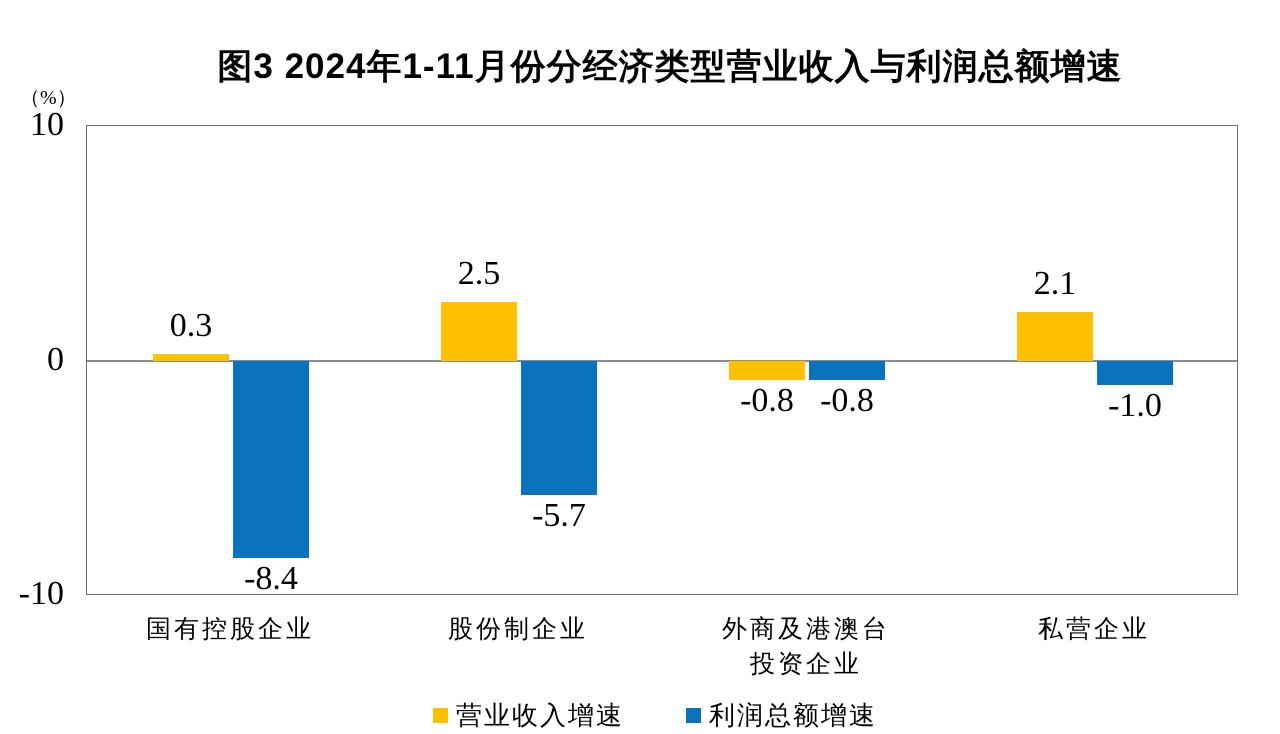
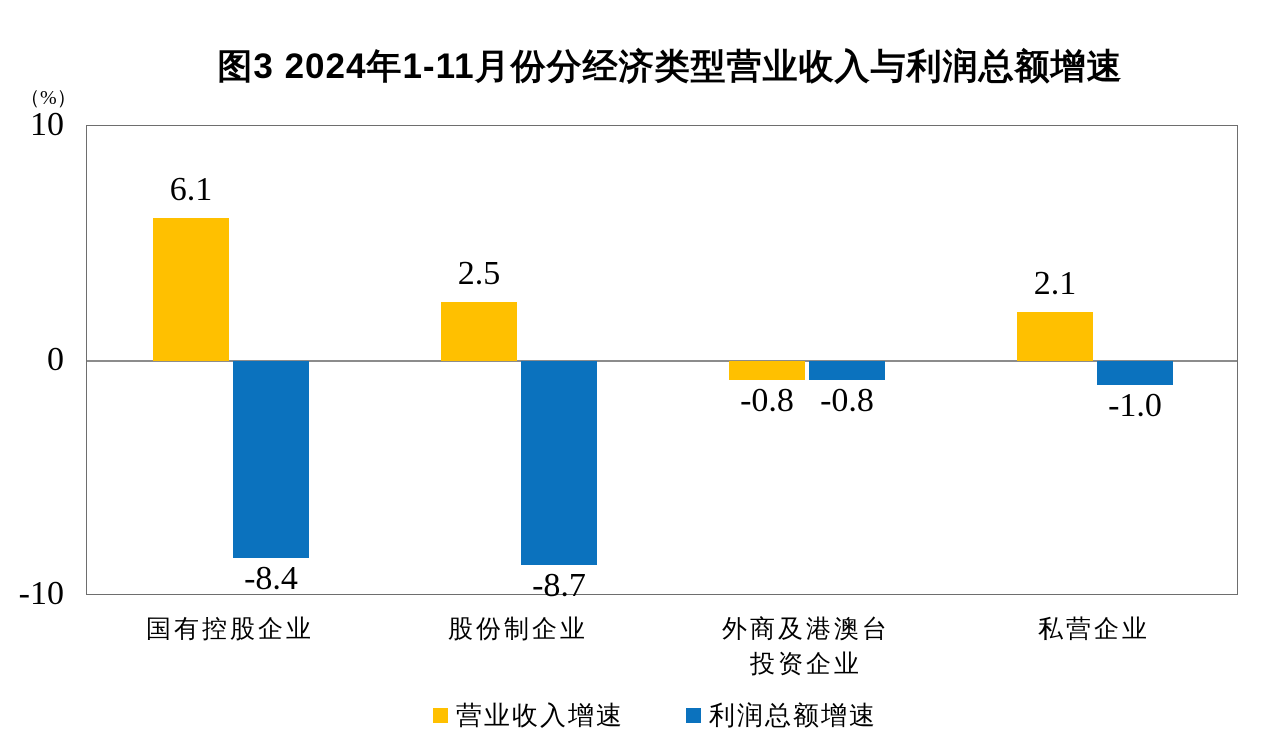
营业收入增速/国有控股企业: 0.3 -> 6.1
利润总额增速/股份制企业: -5.7 -> -8.7
